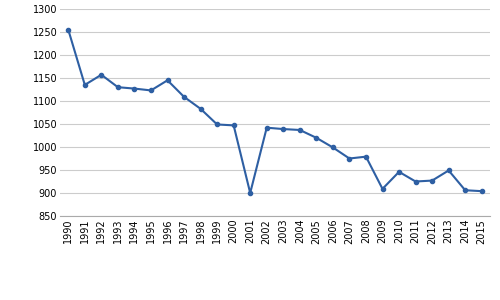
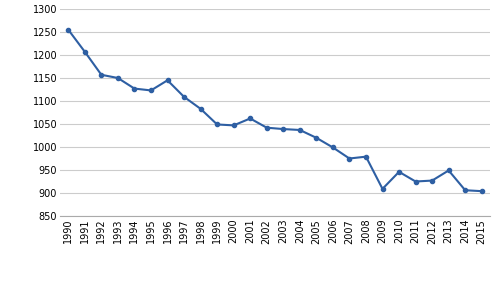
1991: 1135 -> 1207
1993: 1130 -> 1150
2001: 900 -> 1062
